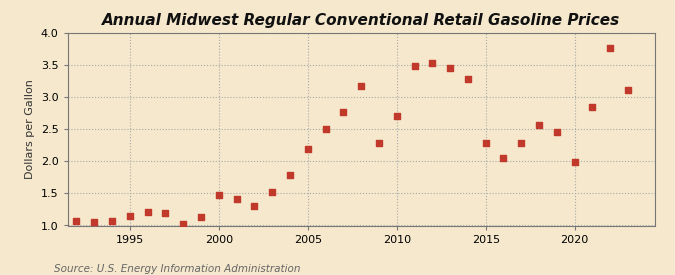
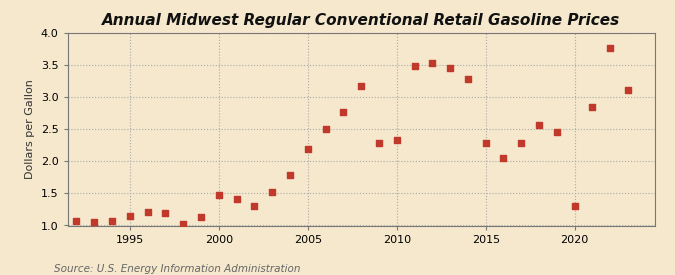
2010: 2.71 -> 2.34
2020: 1.99 -> 1.30
